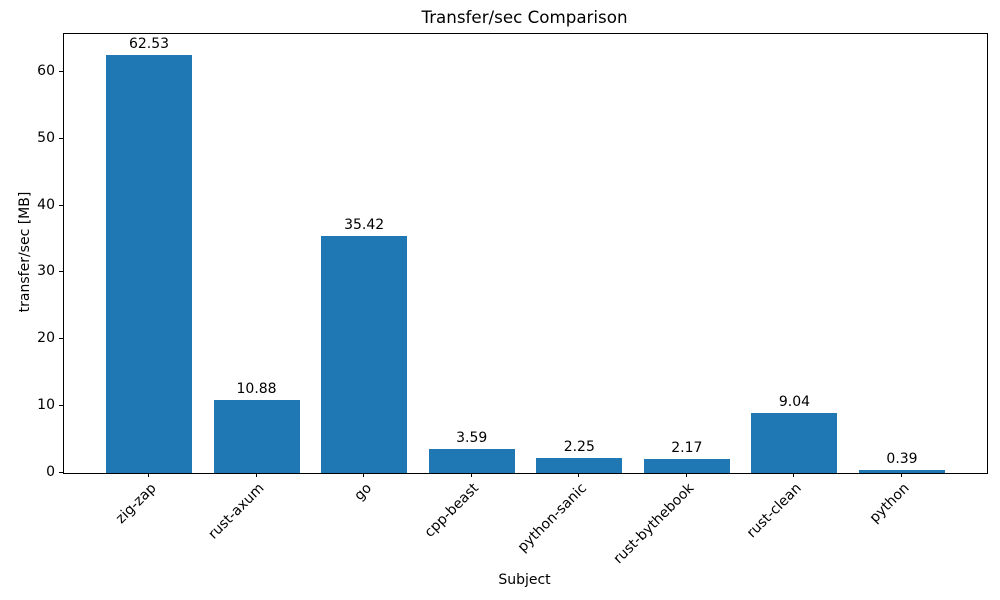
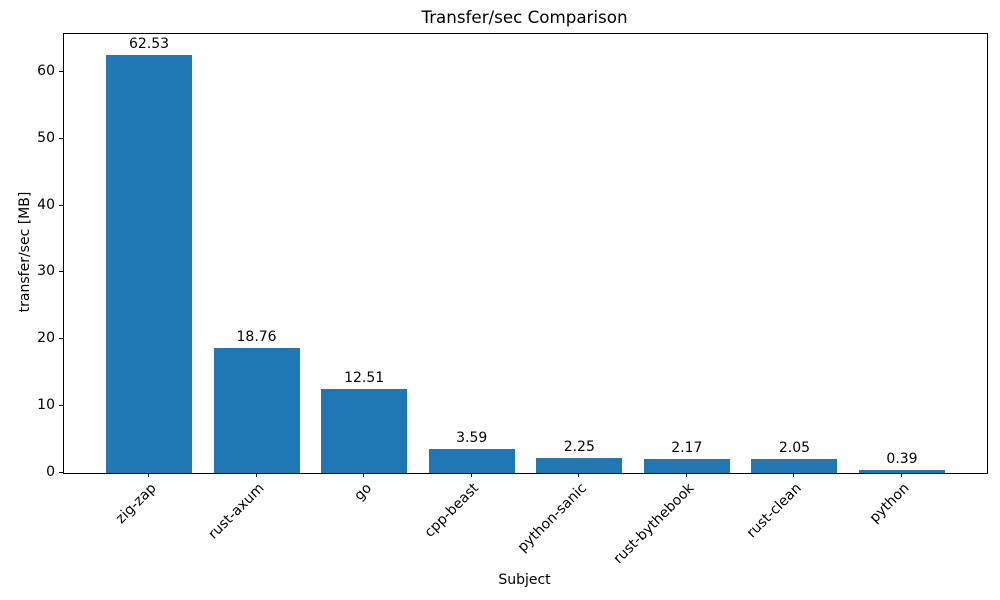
rust-axum: 10.88 -> 18.76
go: 35.42 -> 12.51
rust-clean: 9.04 -> 2.05
